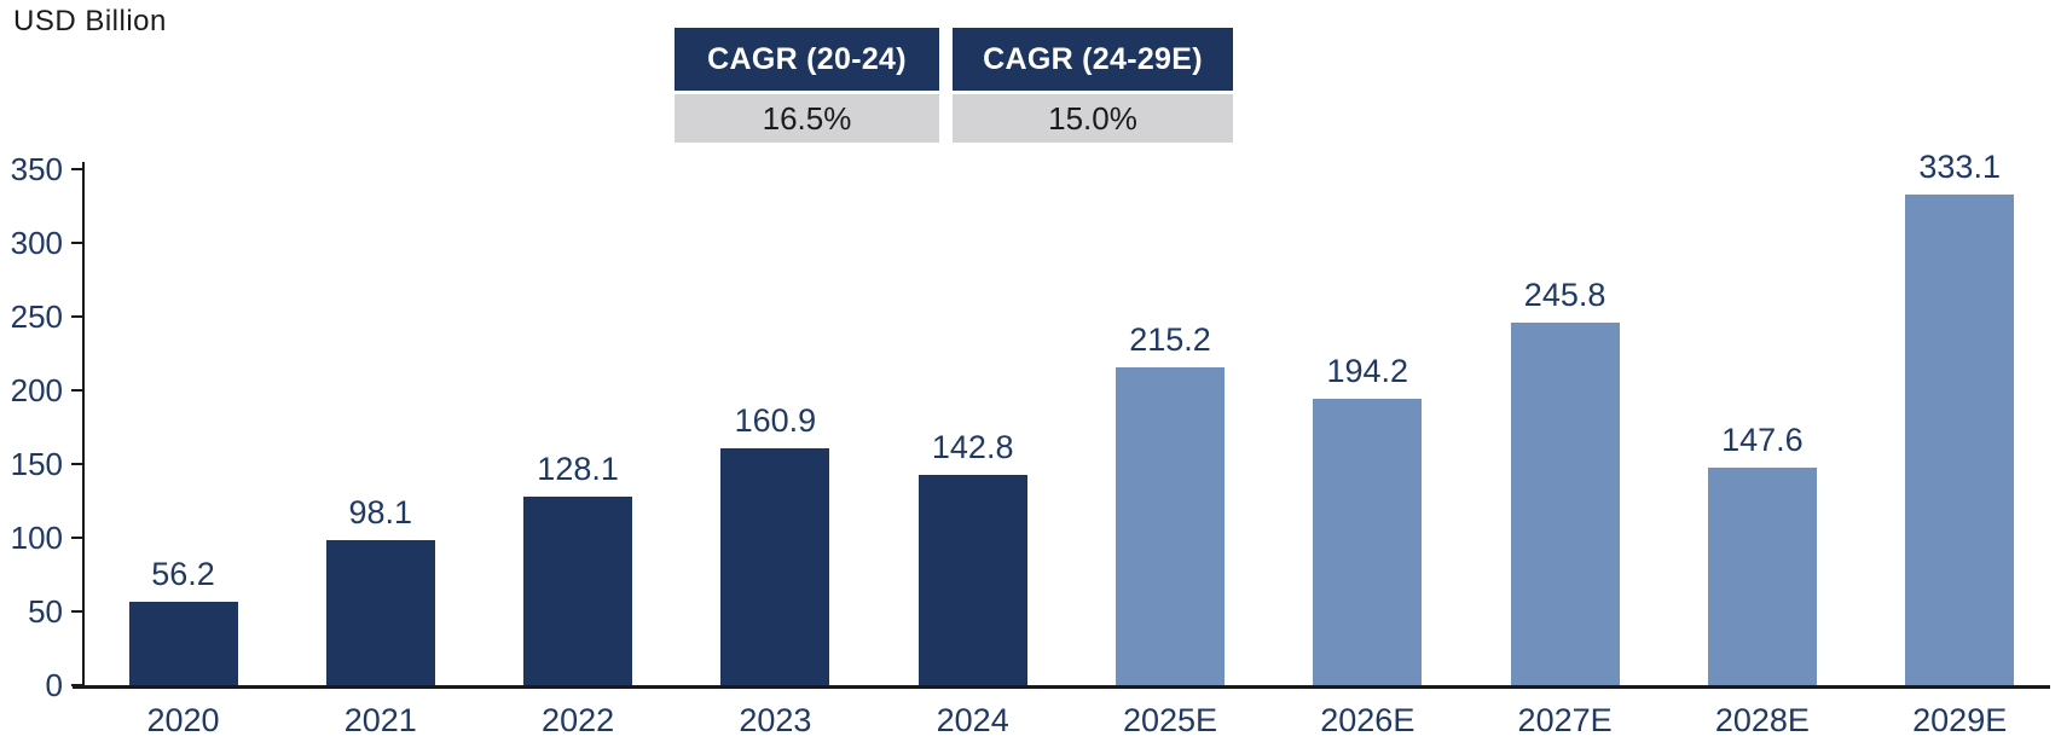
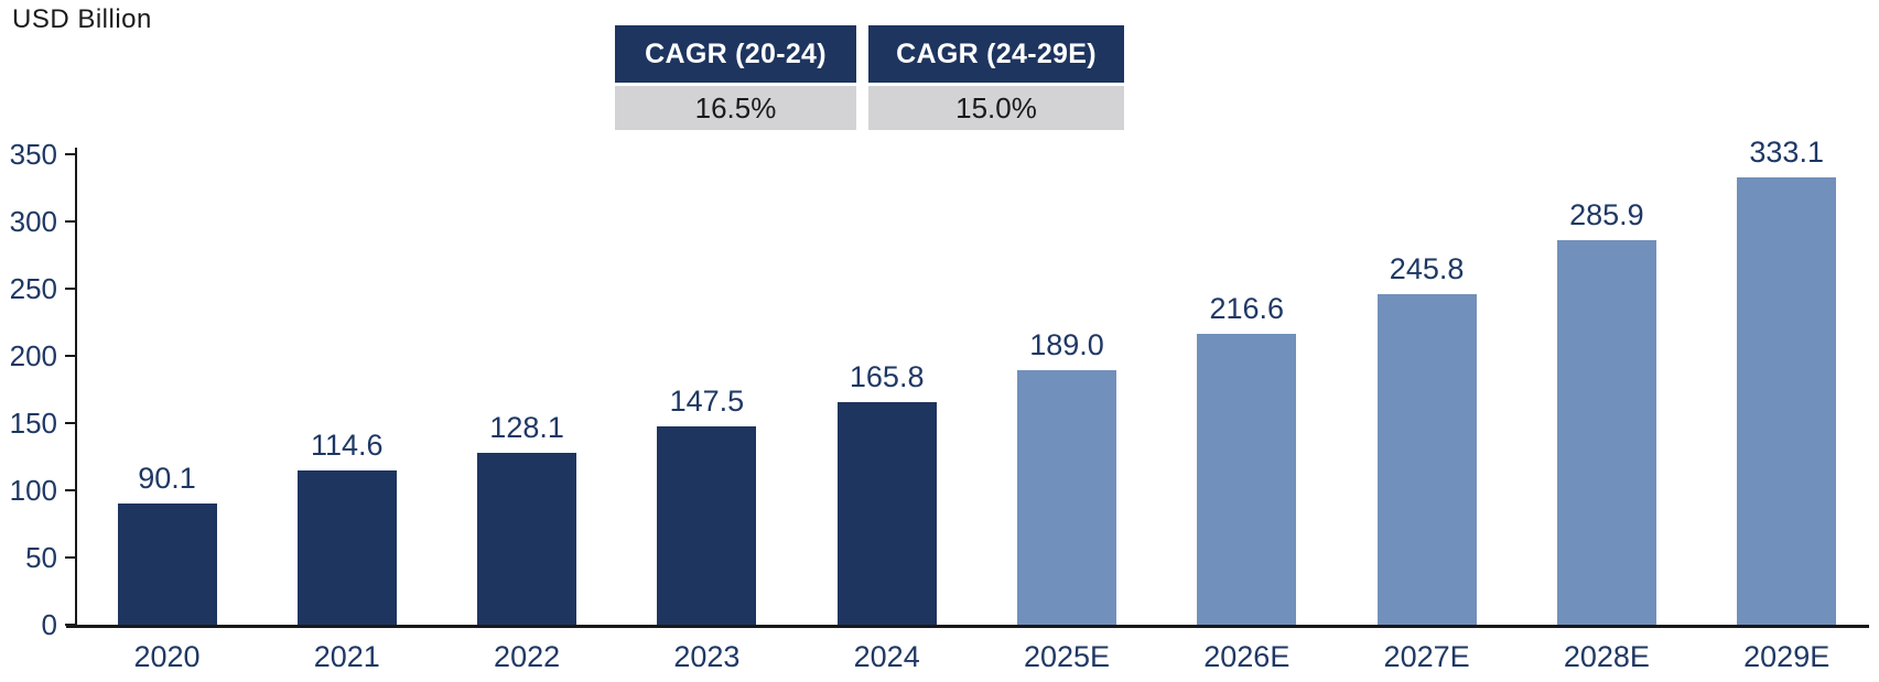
2020: 56.2 -> 90.1
2021: 98.1 -> 114.6
2023: 160.9 -> 147.5
2024: 142.8 -> 165.8
2025E: 215.2 -> 189.0
2026E: 194.2 -> 216.6
2028E: 147.6 -> 285.9
